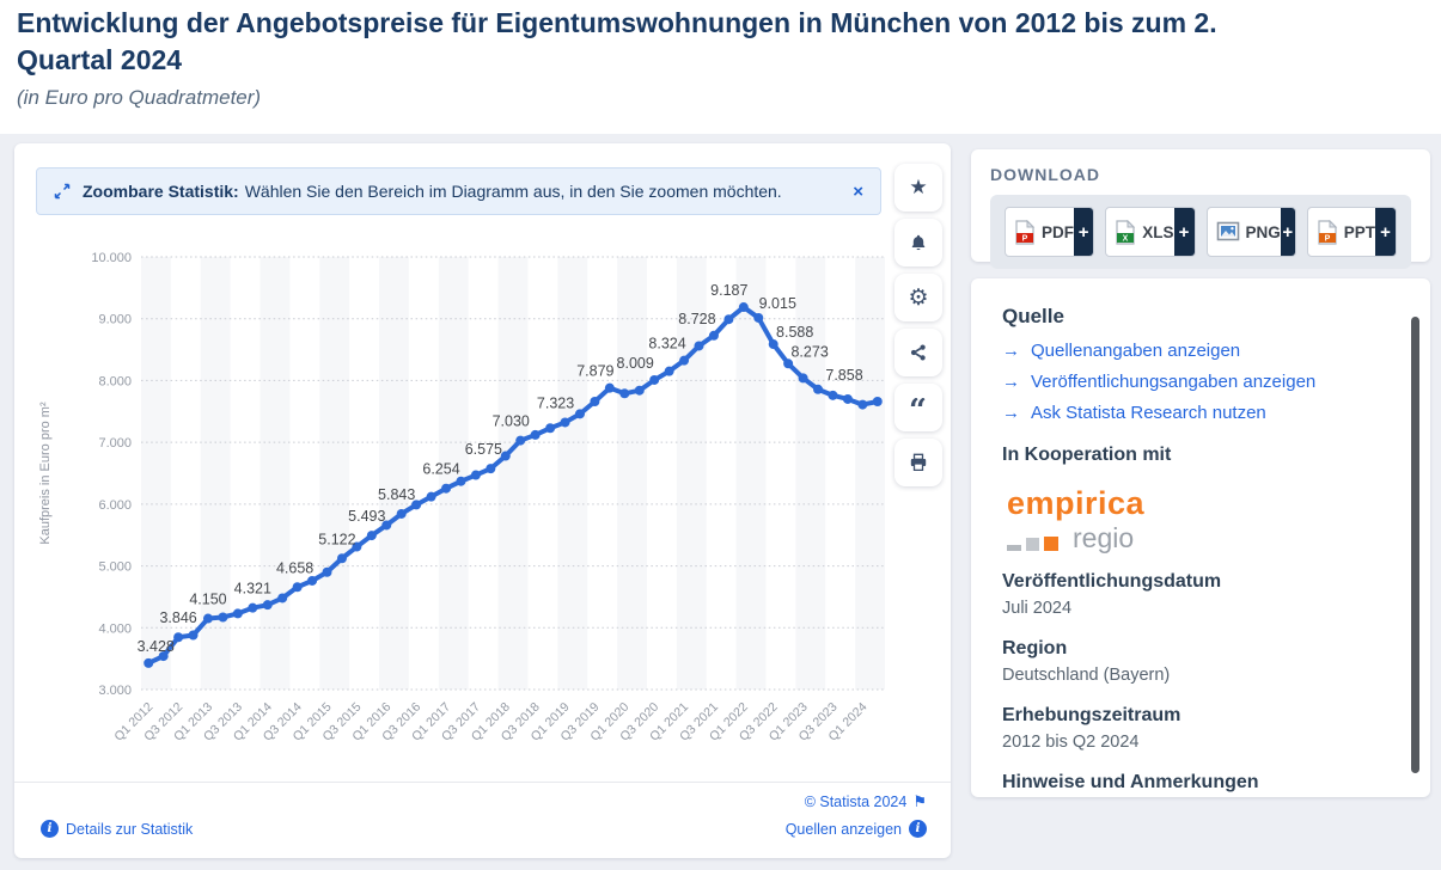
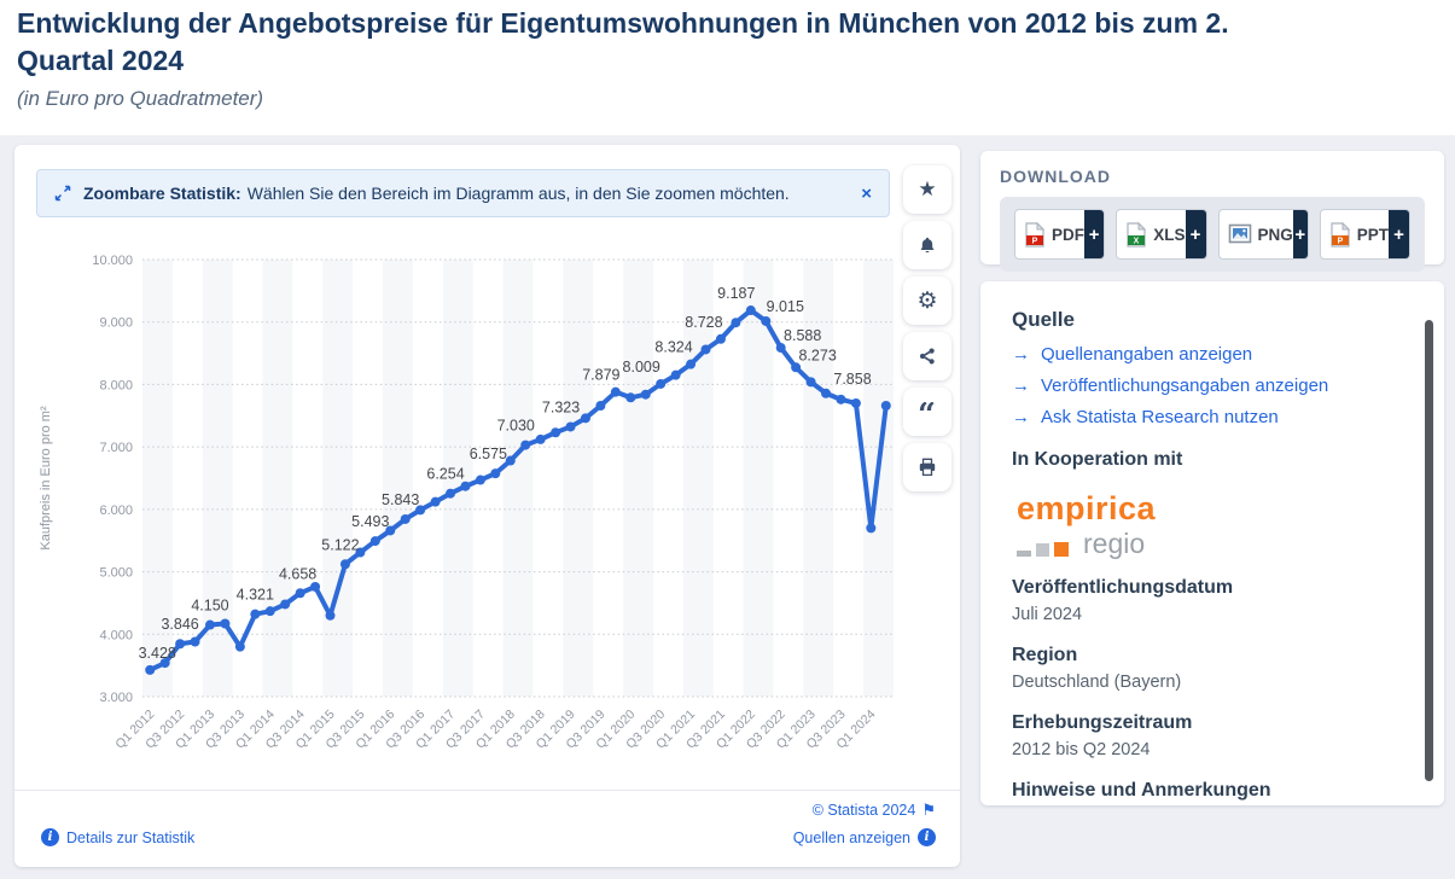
Q3 2013: 4200 -> 3800
Q1 2015: 4900 -> 4300
Q1 2024: 7600 -> 5700
